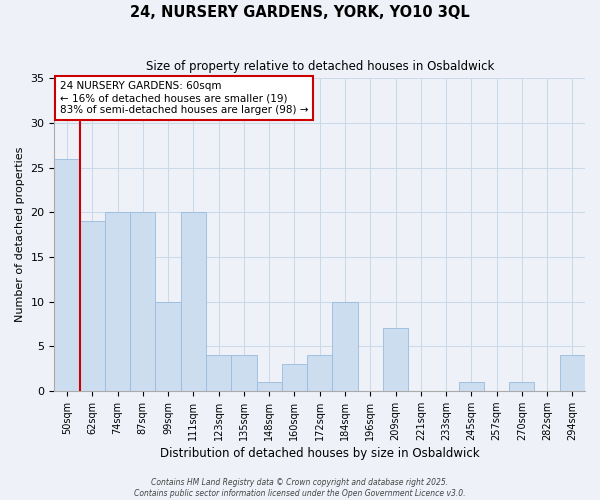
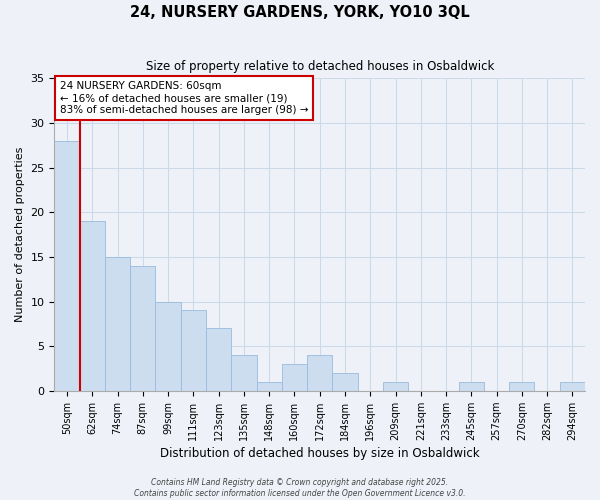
50sqm: 26 -> 28
74sqm: 20 -> 15
87sqm: 20 -> 14
111sqm: 20 -> 9
123sqm: 4 -> 7
184sqm: 10 -> 2
209sqm: 7 -> 1
294sqm: 4 -> 1
